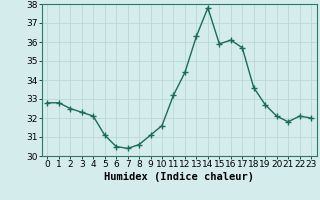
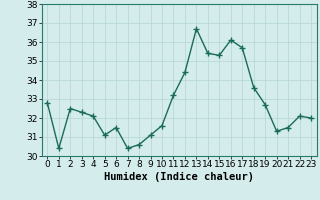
1: 32.8 -> 30.4
6: 30.5 -> 31.5
13: 36.3 -> 36.7
14: 37.8 -> 35.4
15: 35.9 -> 35.3
20: 32.1 -> 31.3
21: 31.8 -> 31.5
